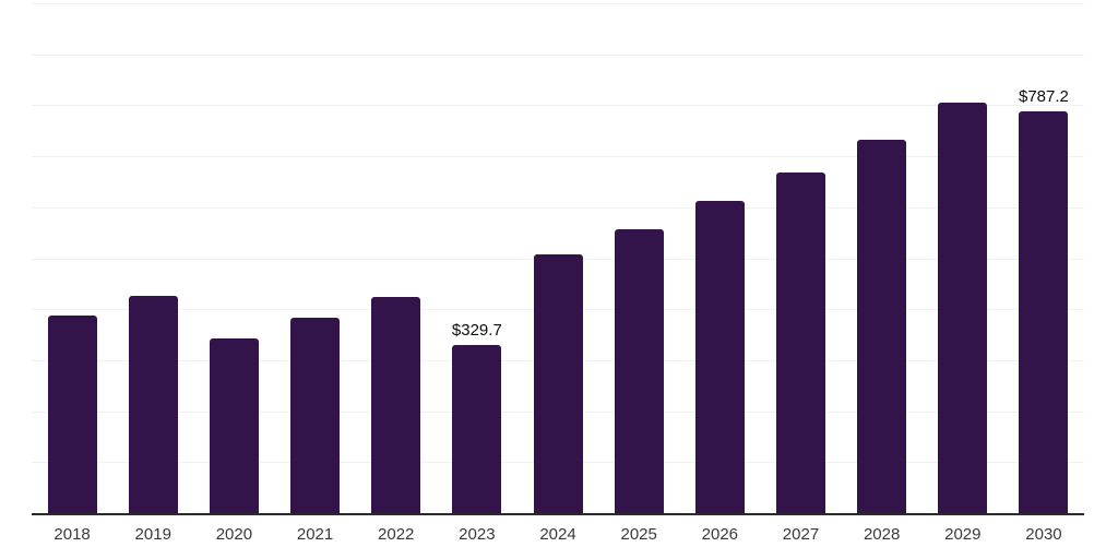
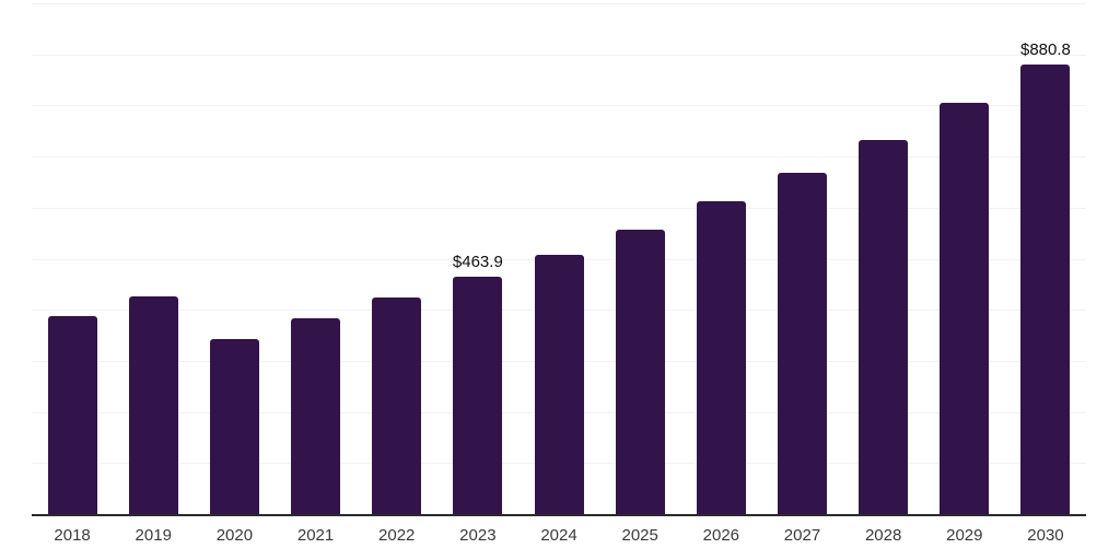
2023: $329.7 -> $463.9
2030: $787.2 -> $880.8
